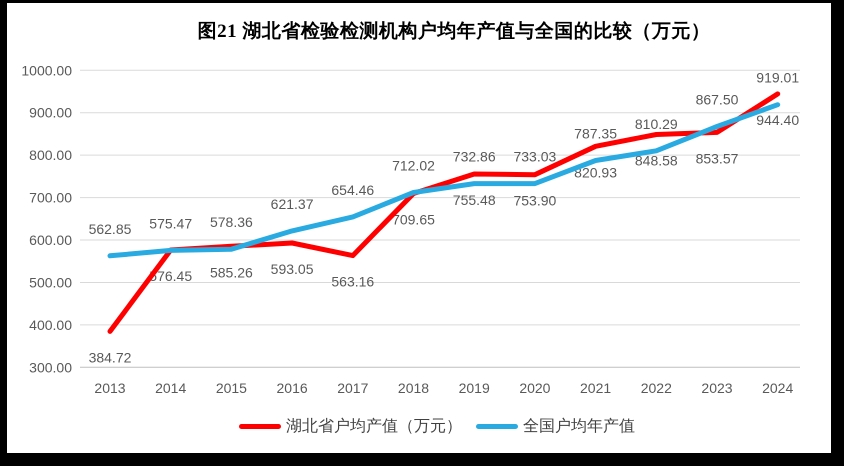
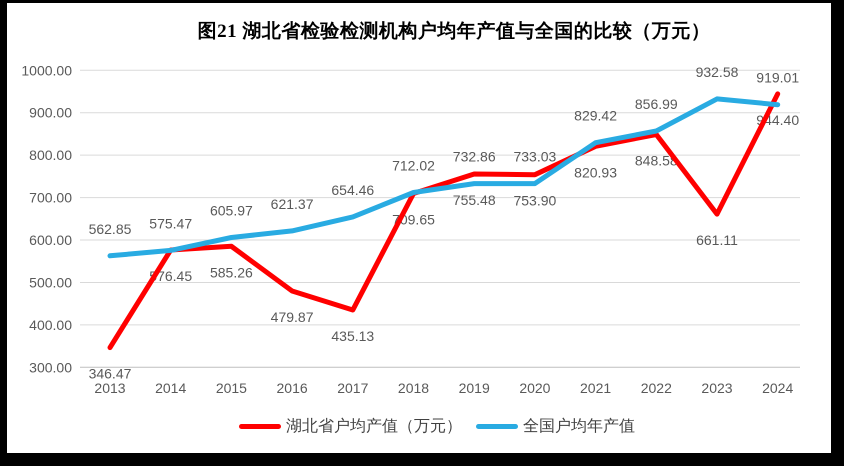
湖北省户均产值（万元）/2013: 384.72 -> 346.47
全国户均年产值/2015: 578.36 -> 605.97
湖北省户均产值（万元）/2016: 593.05 -> 479.87
湖北省户均产值（万元）/2017: 563.16 -> 435.13
全国户均年产值/2021: 787.35 -> 829.42
全国户均年产值/2022: 810.29 -> 856.99
湖北省户均产值（万元）/2023: 853.57 -> 661.11
全国户均年产值/2023: 867.50 -> 932.58
